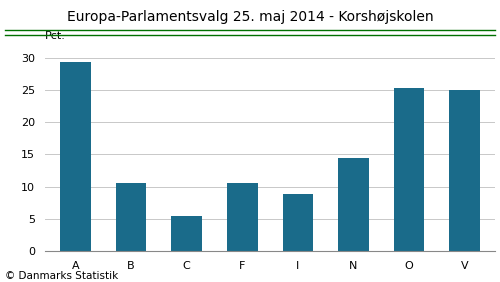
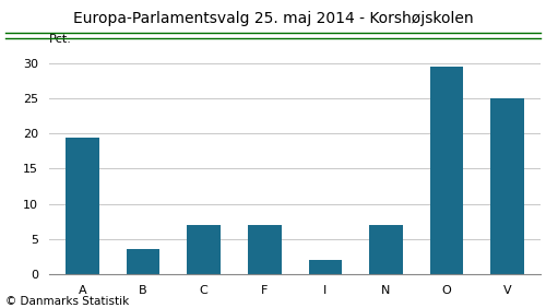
A: 29.4 -> 19.5
B: 10.6 -> 3.5
C: 5.4 -> 7.0
F: 10.6 -> 7.0
I: 8.8 -> 2.0
N: 14.4 -> 7.0
O: 25.4 -> 29.5
